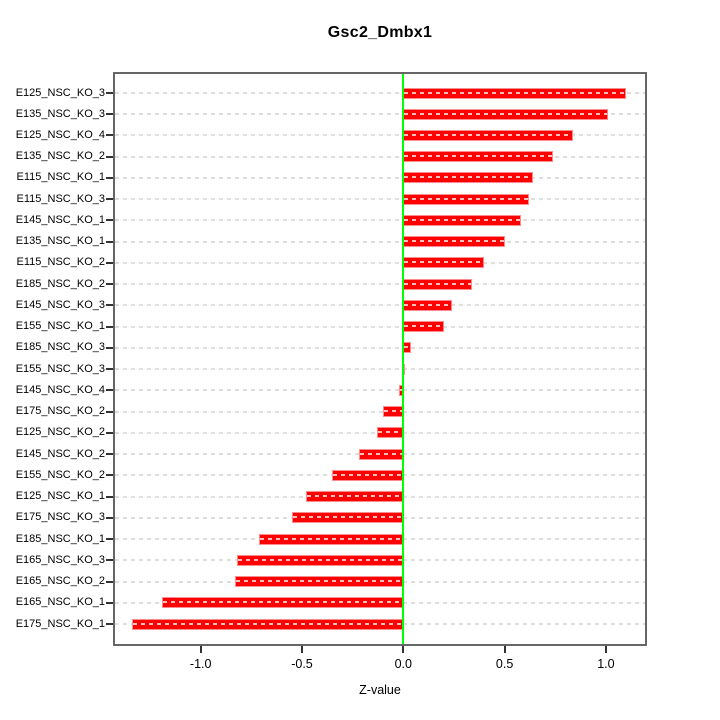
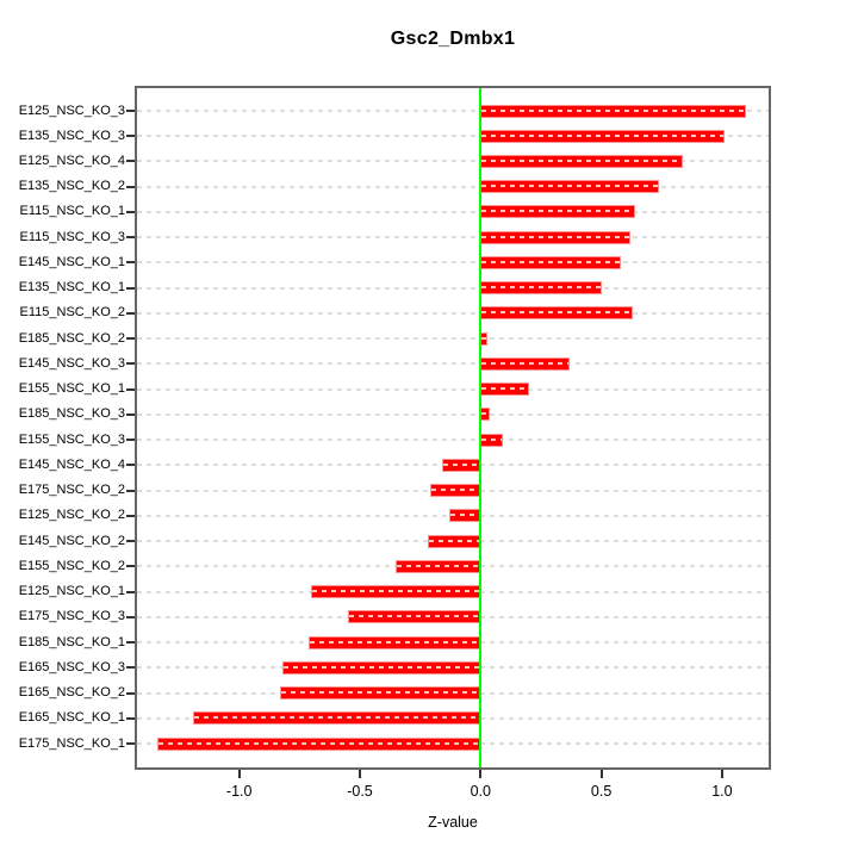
E115_NSC_KO_2: 0.40 -> 0.63
E185_NSC_KO_2: 0.34 -> 0.03
E145_NSC_KO_3: 0.24 -> 0.37
E155_NSC_KO_3: 0.01 -> 0.09
E145_NSC_KO_4: -0.02 -> -0.16
E175_NSC_KO_2: -0.10 -> -0.21
E125_NSC_KO_1: -0.48 -> -0.70
